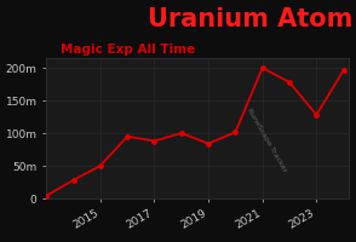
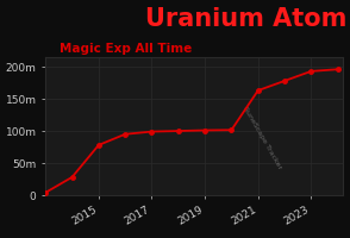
2015: 50m -> 78m
2017: 88m -> 99m
2019: 84m -> 101m
2021: 200m -> 163m
2023: 128m -> 193m
